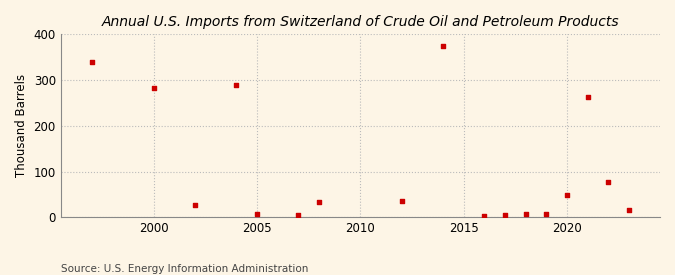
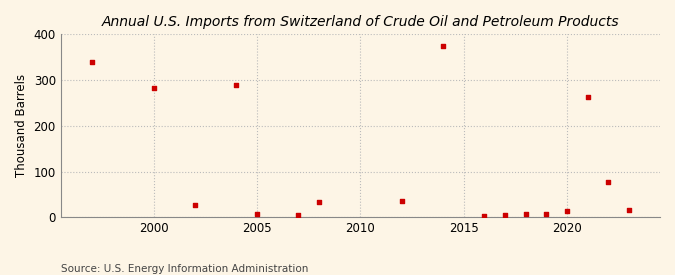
2020: 50 -> 15
